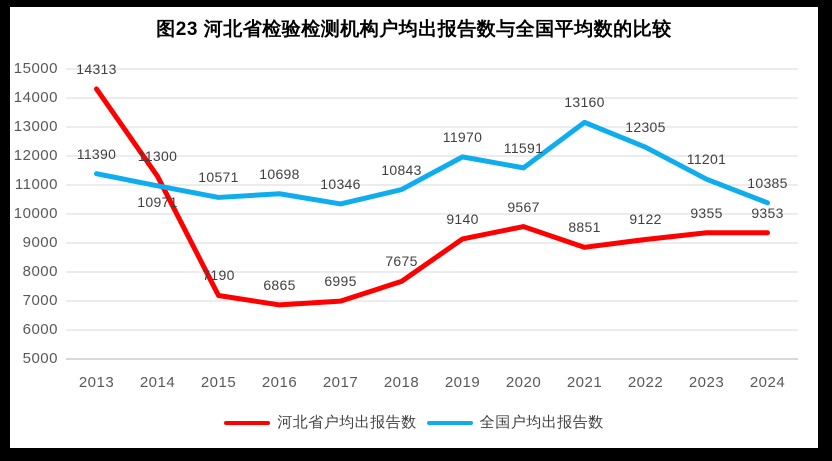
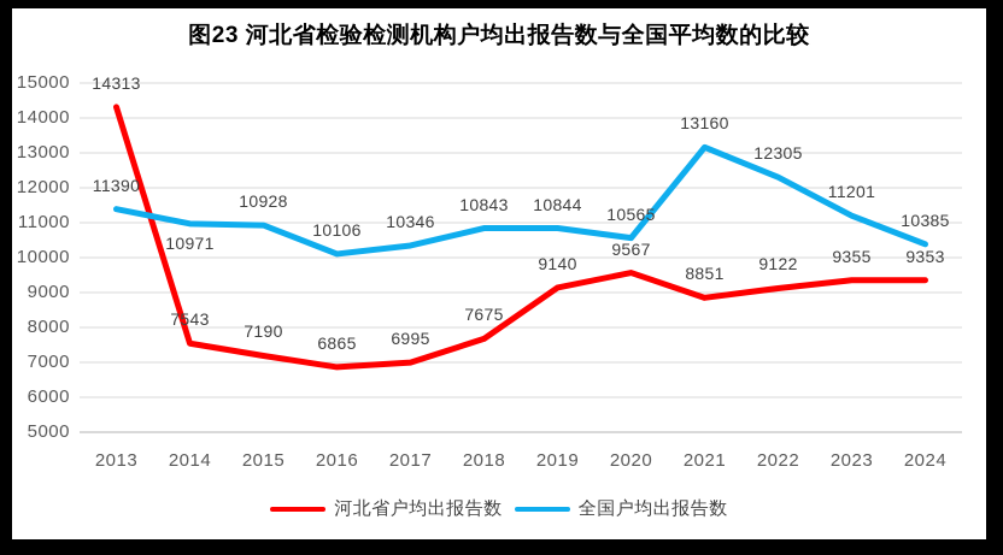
河北省户均出报告数/2014: 11300 -> 7543
全国户均出报告数/2015: 10571 -> 10928
全国户均出报告数/2016: 10698 -> 10106
全国户均出报告数/2019: 11970 -> 10844
全国户均出报告数/2020: 11591 -> 10565
